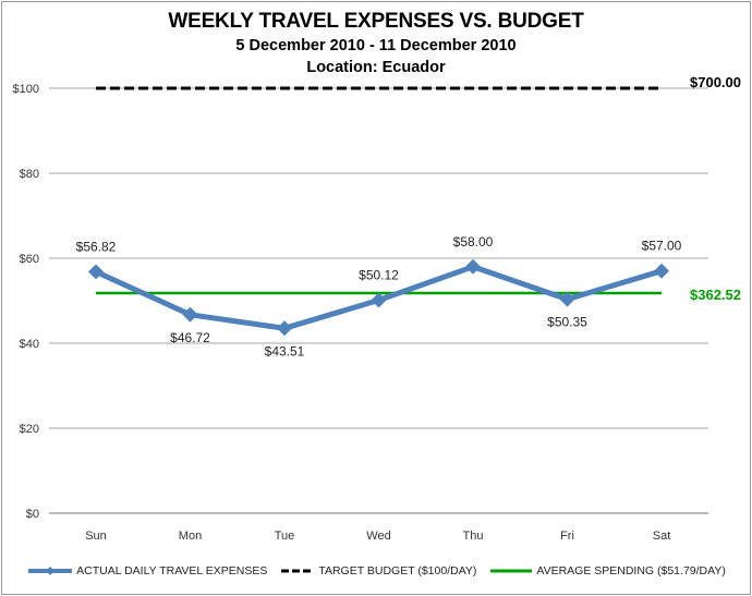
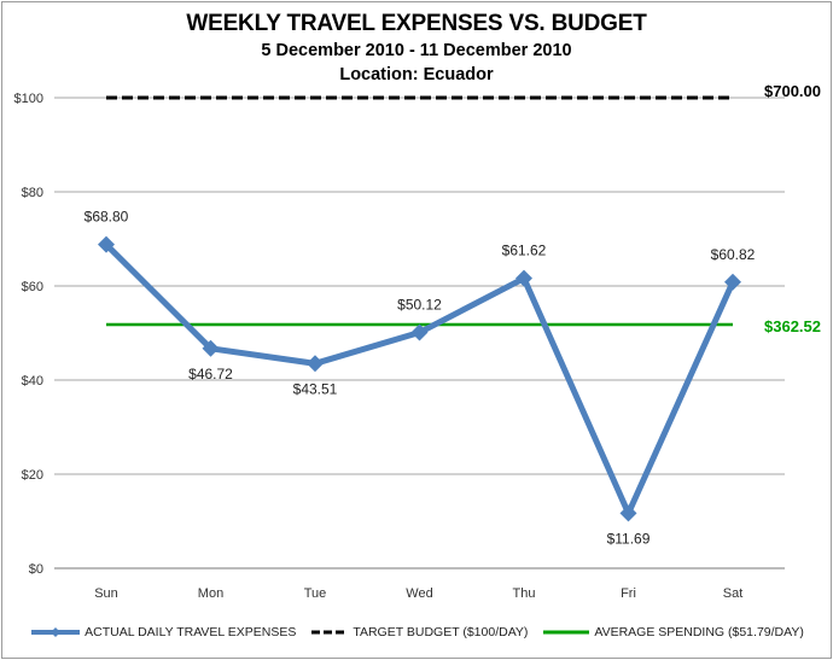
ACTUAL DAILY TRAVEL EXPENSES/Sun: $56.82 -> $68.80
ACTUAL DAILY TRAVEL EXPENSES/Thu: $58.00 -> $61.62
ACTUAL DAILY TRAVEL EXPENSES/Fri: $50.35 -> $11.69
ACTUAL DAILY TRAVEL EXPENSES/Sat: $57.00 -> $60.82
